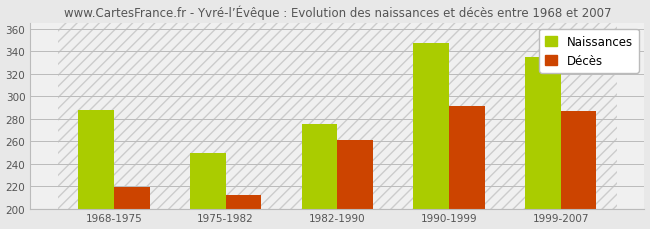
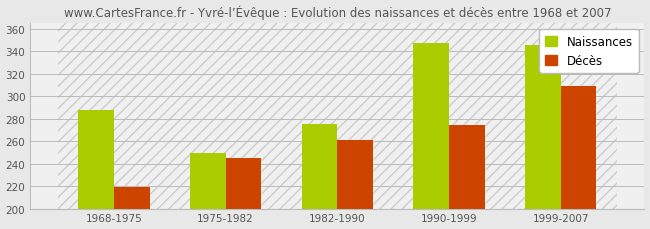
Décès/1975-1982: 212 -> 245
Décès/1990-1999: 291 -> 274
Naissances/1999-2007: 335 -> 345
Décès/1999-2007: 287 -> 309
